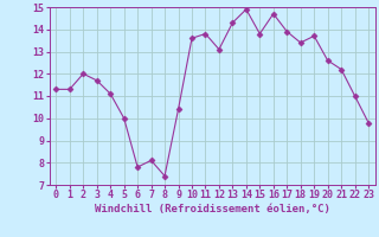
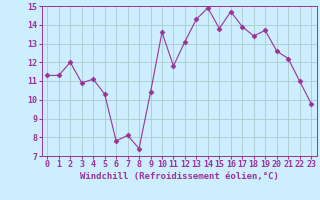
3: 11.7 -> 10.9
5: 10.0 -> 10.3
11: 13.8 -> 11.8
